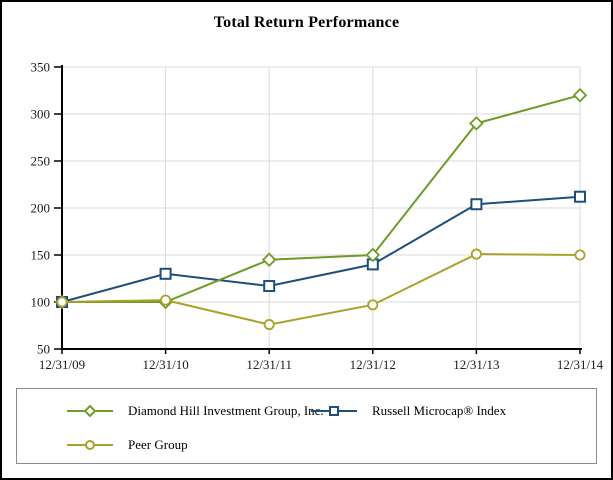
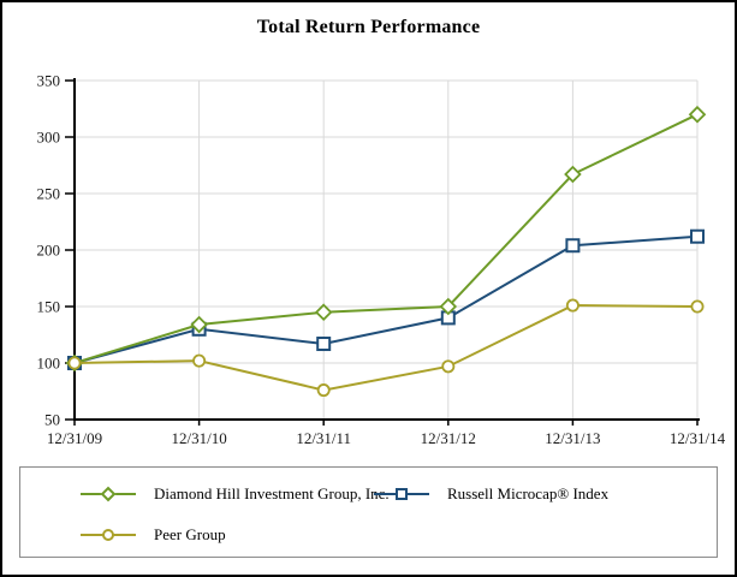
Diamond Hill Investment Group, Inc./12/31/10: 100 -> 130
Diamond Hill Investment Group, Inc./12/31/13: 290 -> 270
